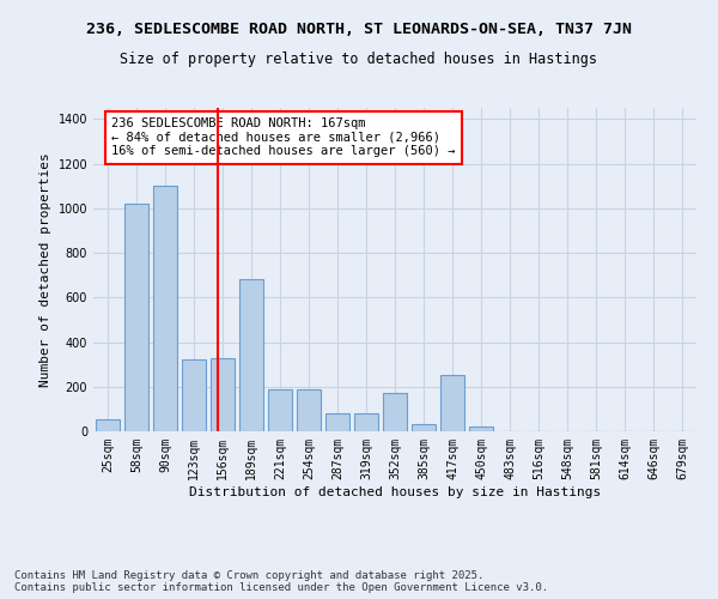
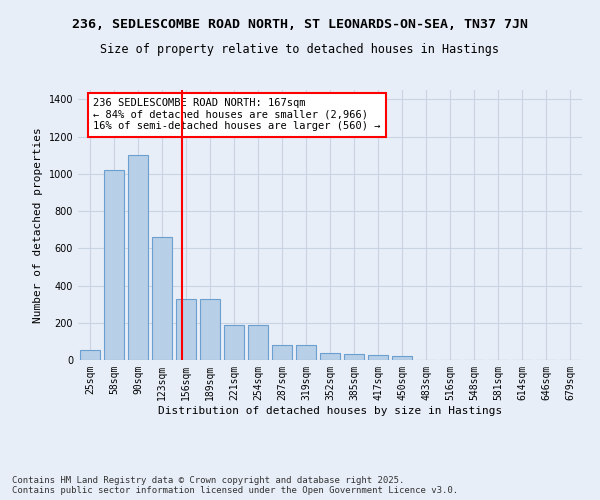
123sqm: 320 -> 660
189sqm: 680 -> 330
352sqm: 170 -> 40
417sqm: 250 -> 20
